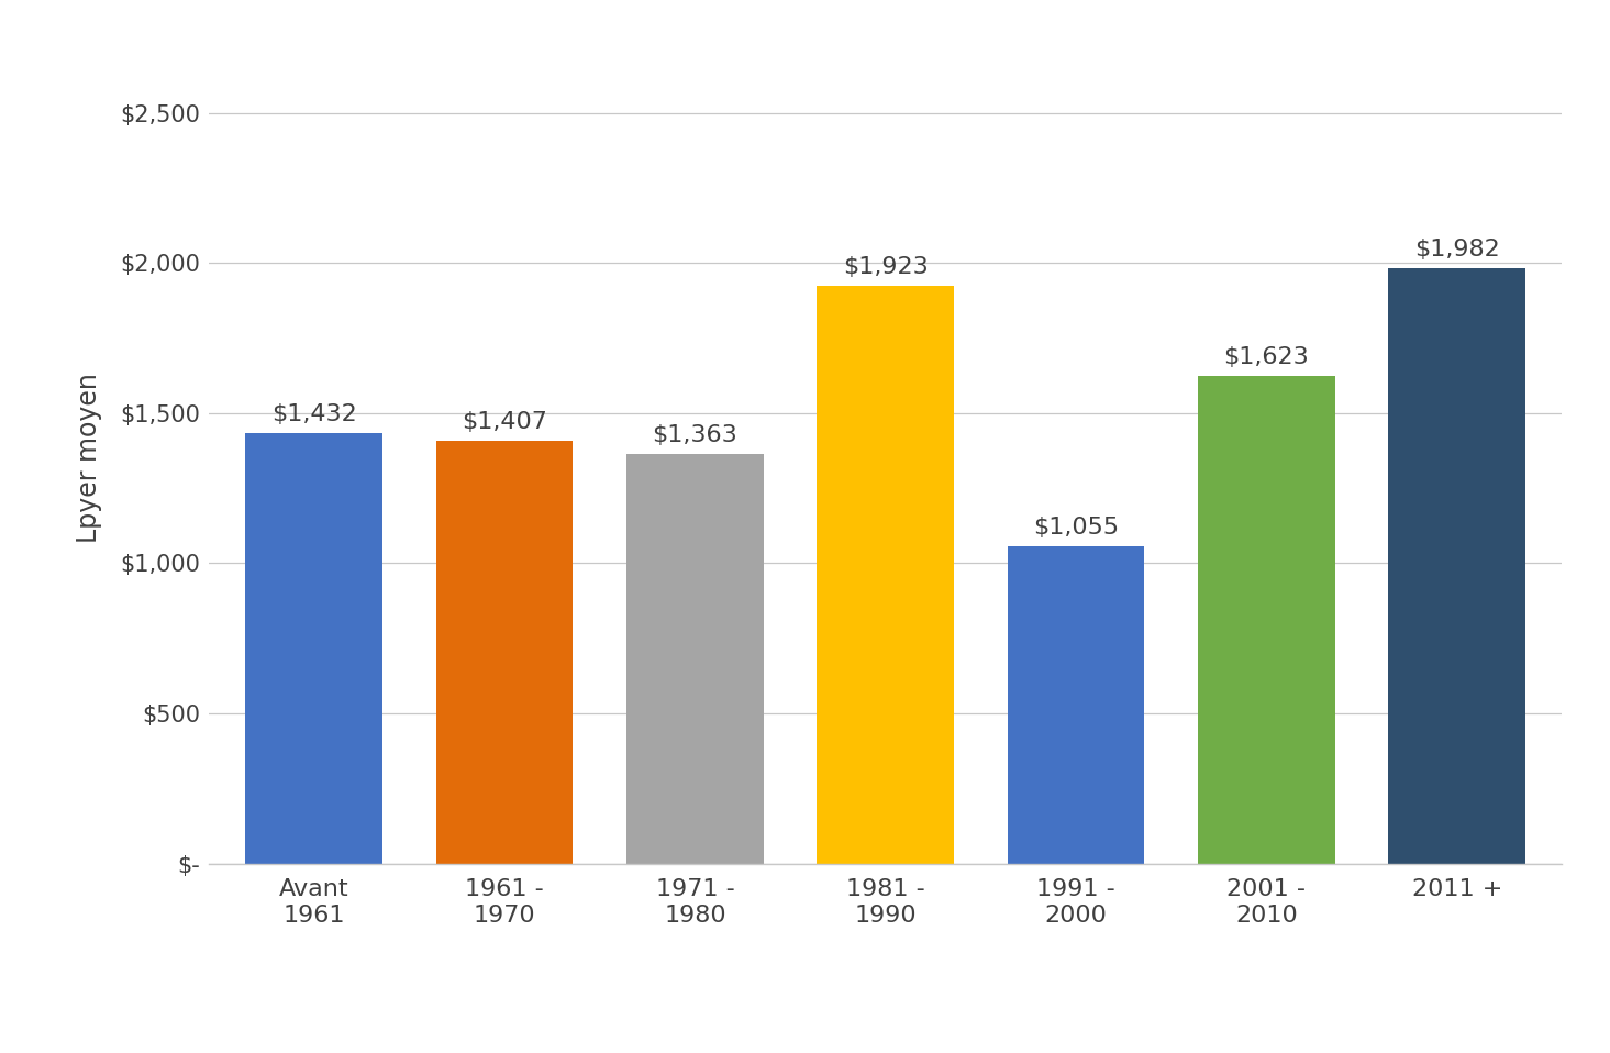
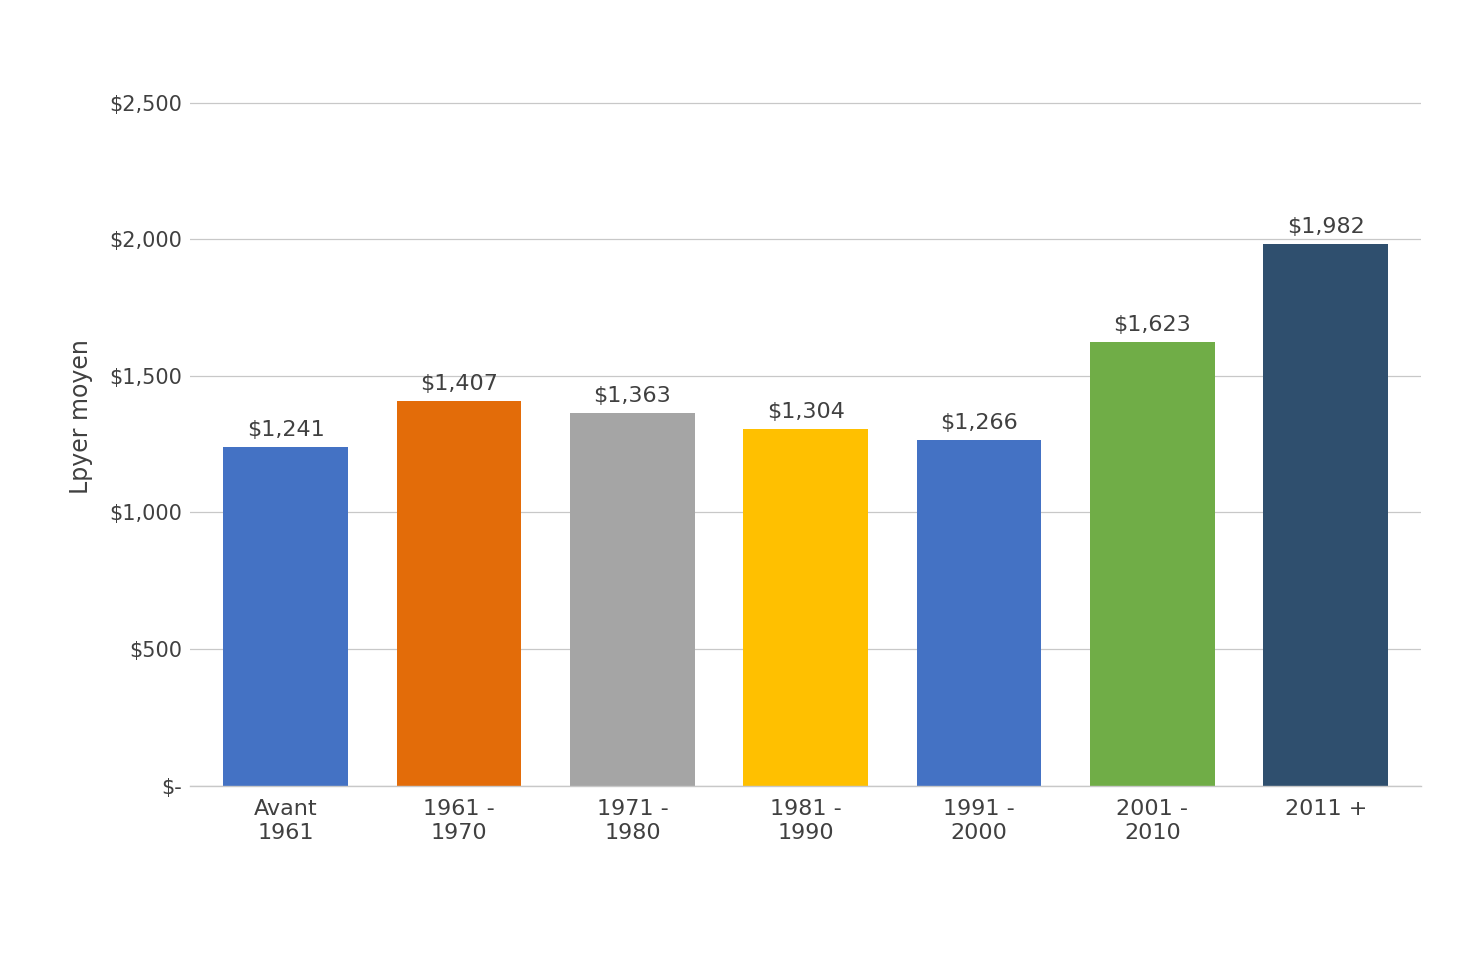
Avant 1961: $1,432 -> $1,241
1981 - 1990: $1,923 -> $1,304
1991 - 2000: $1,055 -> $1,266
